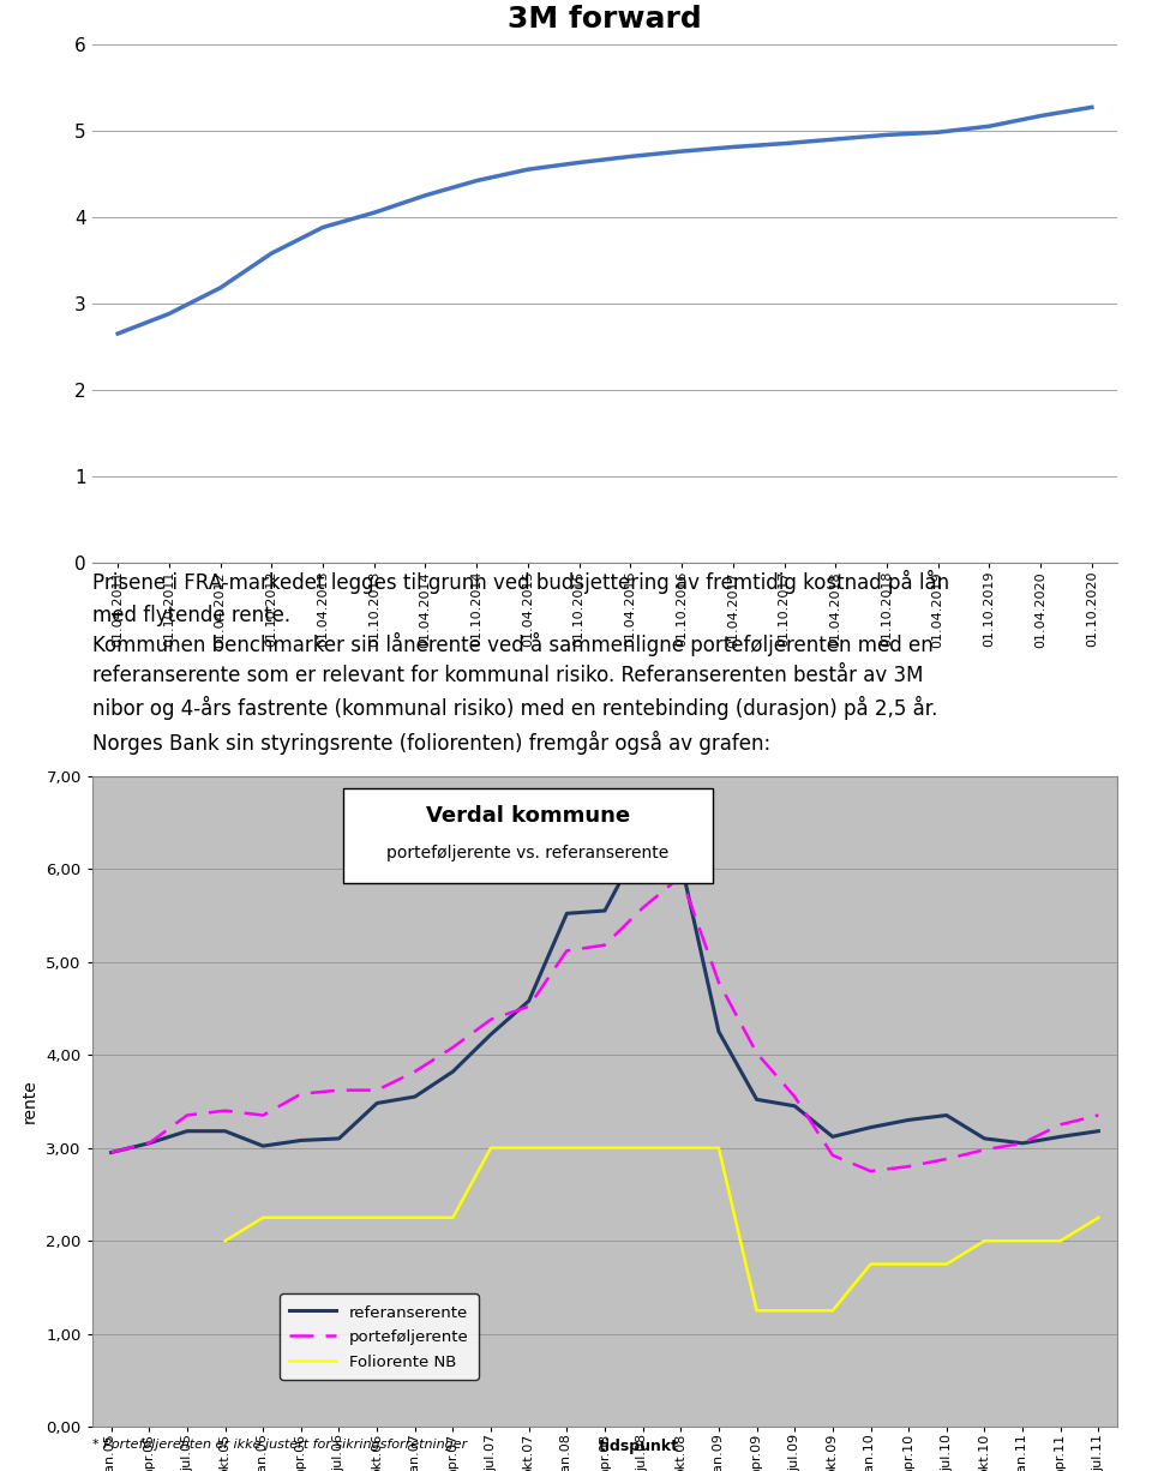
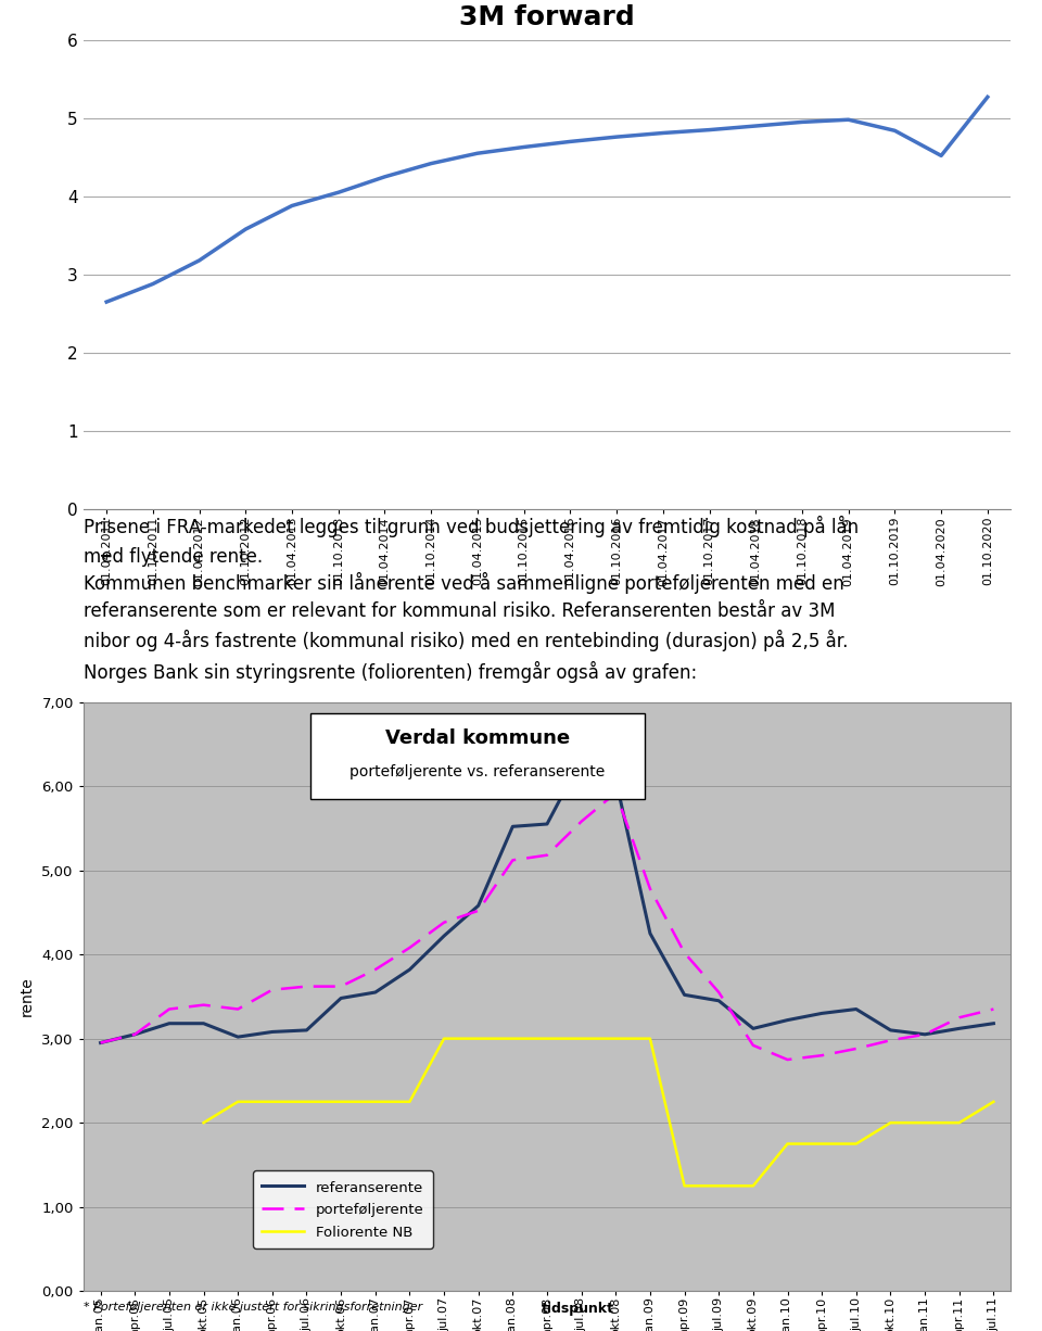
3M forward/01.10.2019: 5.05 -> 4.84
3M forward/01.04.2020: 5.17 -> 4.52
